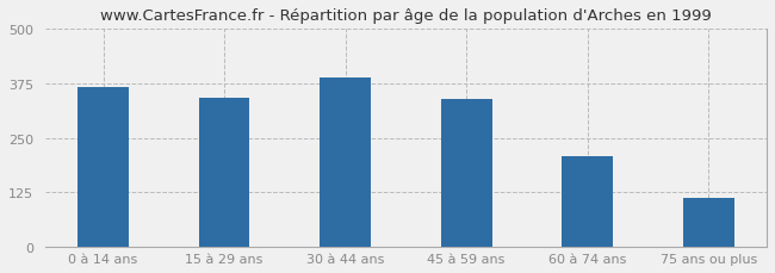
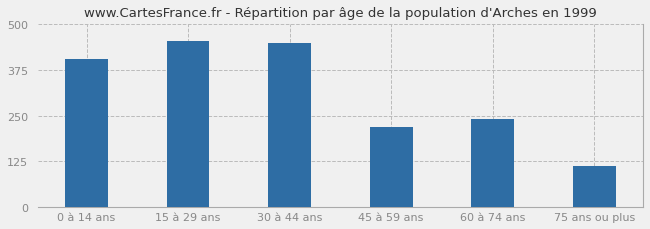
0 à 14 ans: 368 -> 405
15 à 29 ans: 342 -> 455
30 à 44 ans: 390 -> 450
45 à 59 ans: 340 -> 220
60 à 74 ans: 208 -> 240
